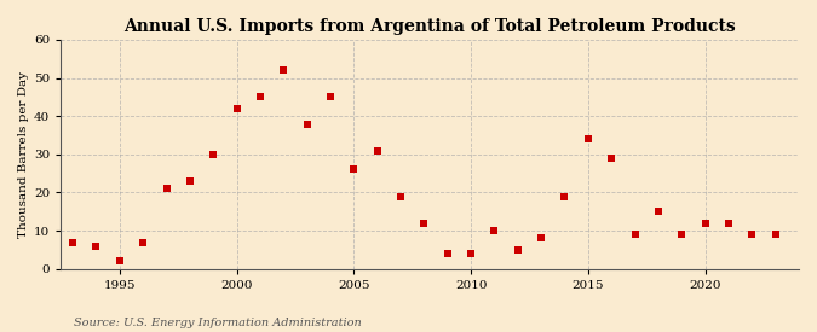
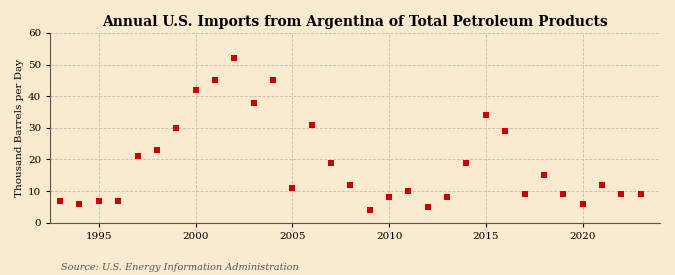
1995: 2 -> 7
2005: 26 -> 11
2010: 4 -> 8
2020: 12 -> 6
